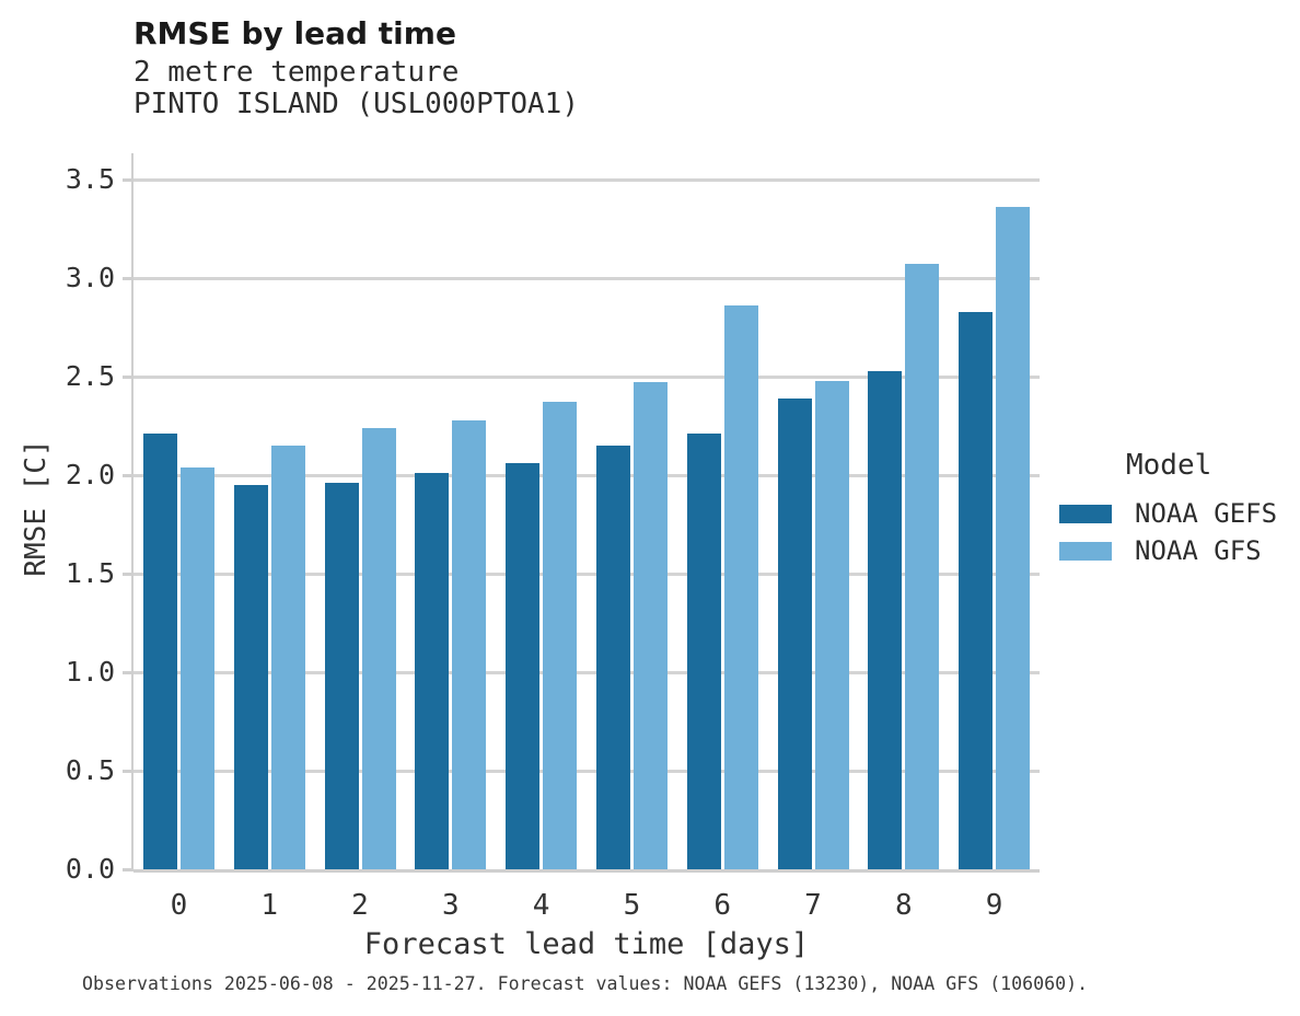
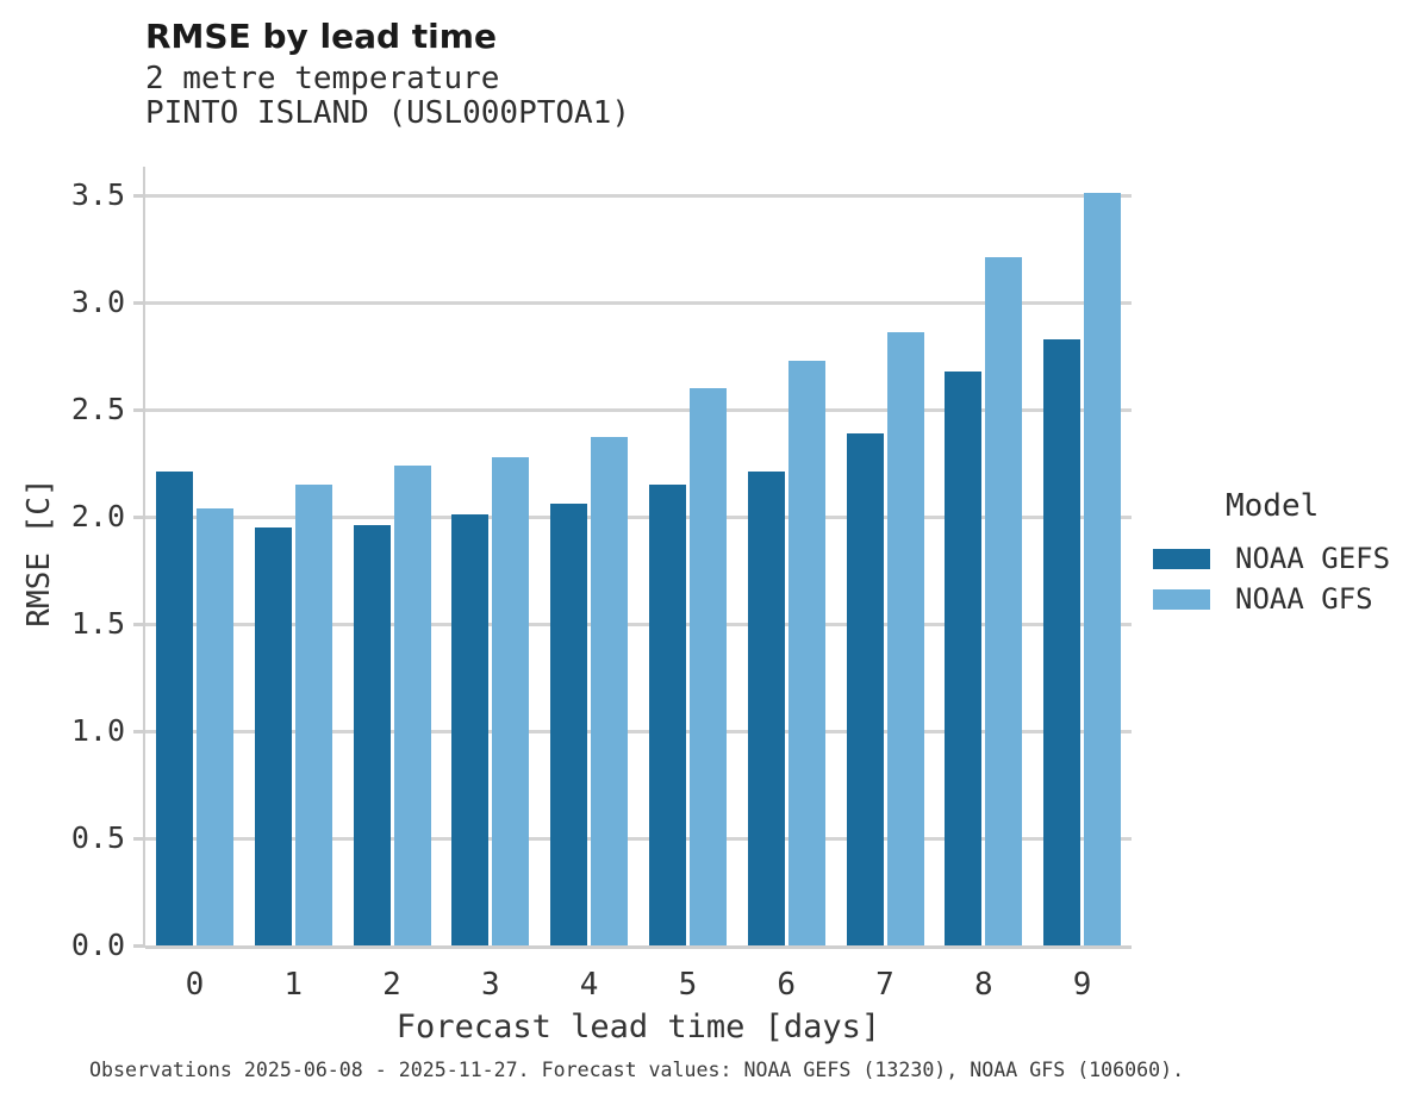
NOAA GFS/5: 2.47 -> 2.60
NOAA GFS/6: 2.86 -> 2.73
NOAA GFS/7: 2.48 -> 2.86
NOAA GEFS/8: 2.53 -> 2.68
NOAA GFS/8: 3.07 -> 3.21
NOAA GFS/9: 3.36 -> 3.51
